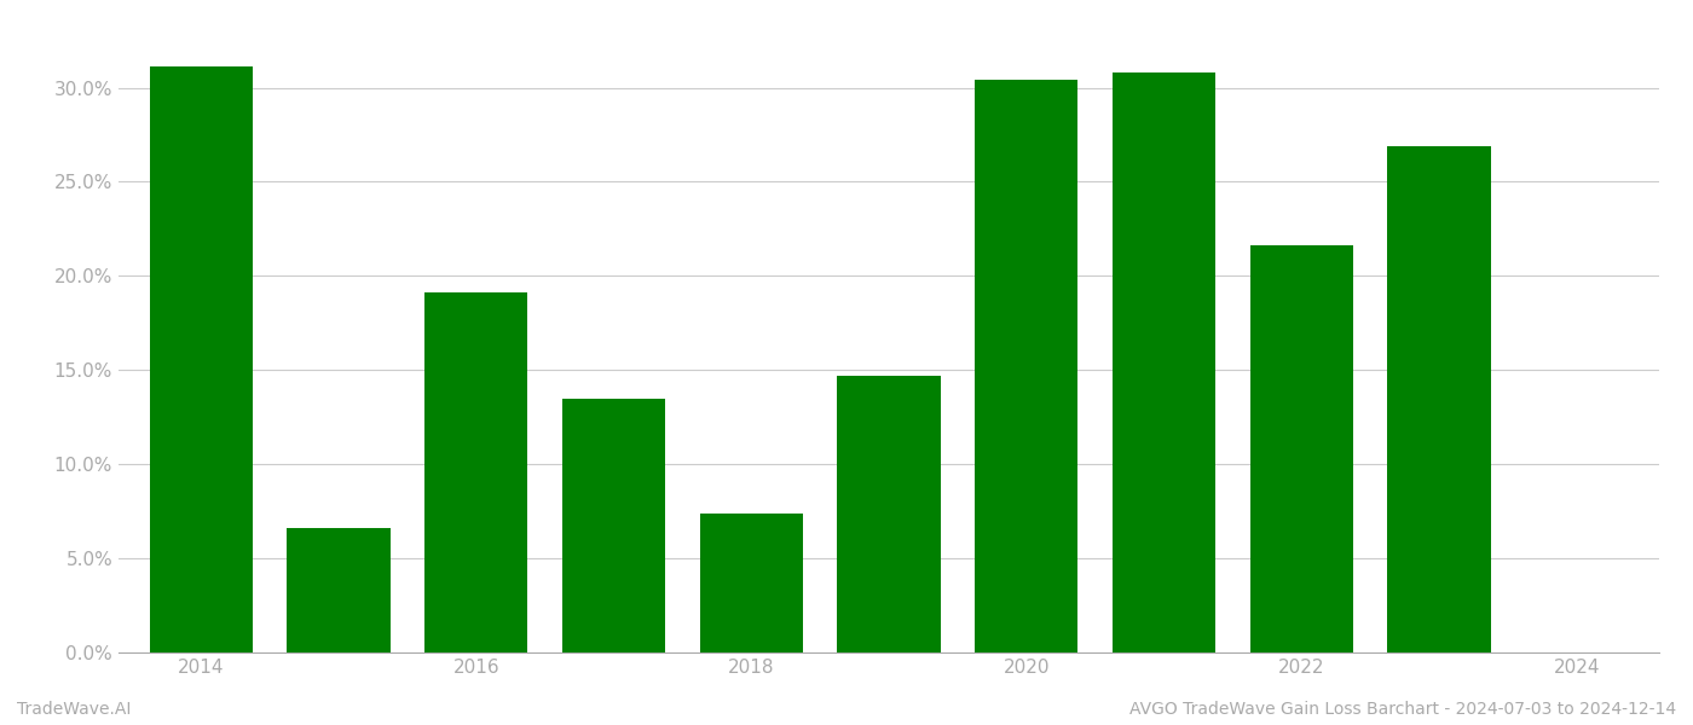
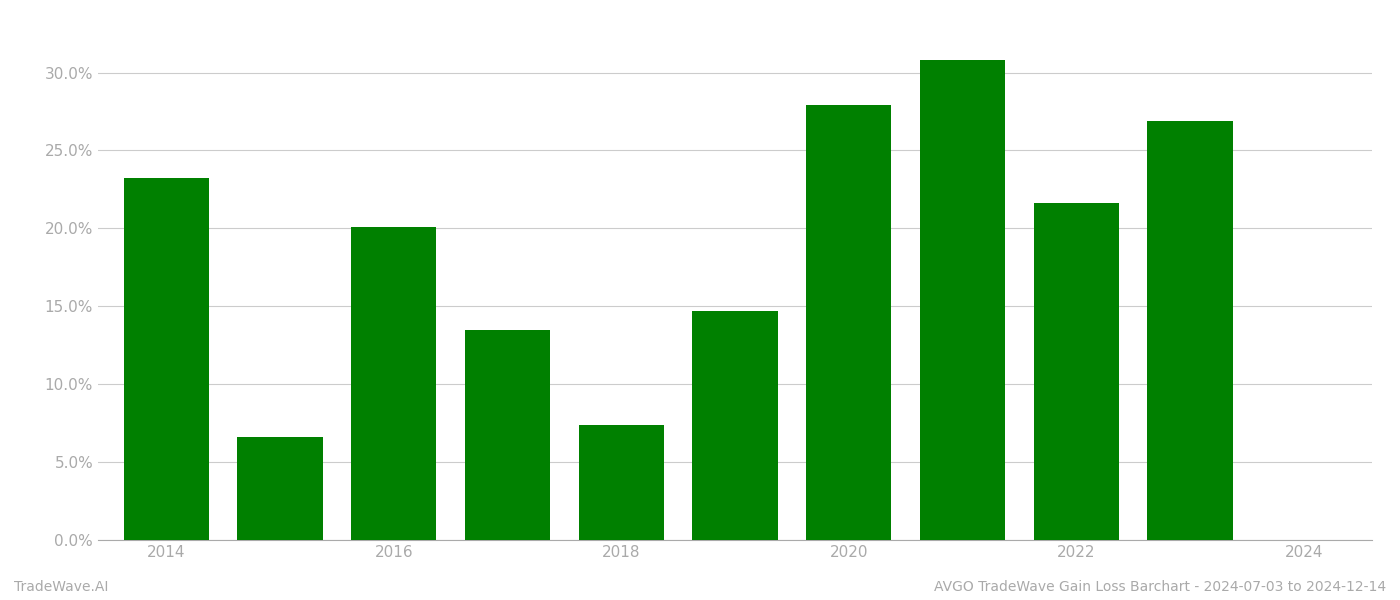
2014: 31.1% -> 23.2%
2016: 19.1% -> 20.1%
2020: 30.4% -> 27.9%
